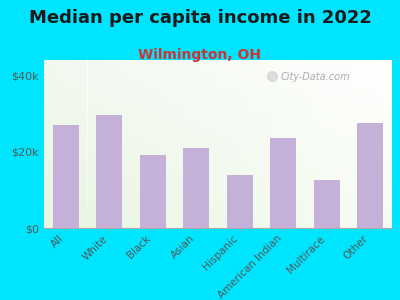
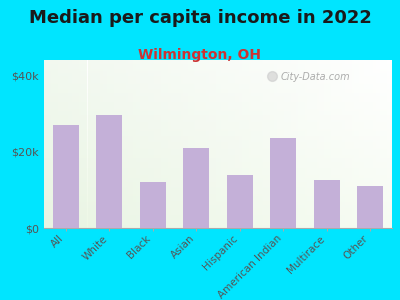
Black: $19.0k -> $12.0k
Other: $27.5k -> $11.0k
